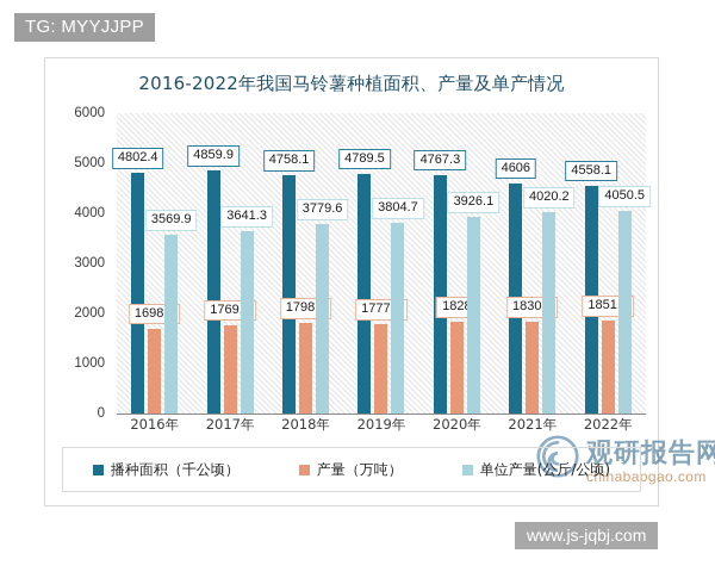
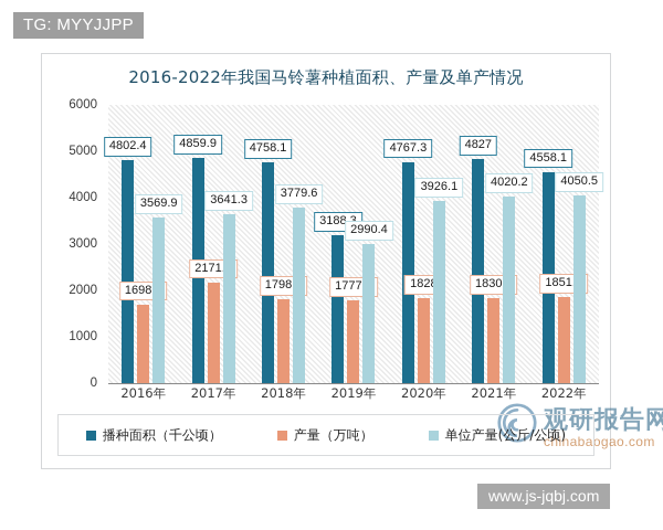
产量（万吨）/2017年: 1769.6 -> 2171.6
播种面积（千公顷）/2019年: 4789.5 -> 3188.3
单位产量(公斤/公顷)/2019年: 3804.7 -> 2990.4
播种面积（千公顷）/2021年: 4606 -> 4827
